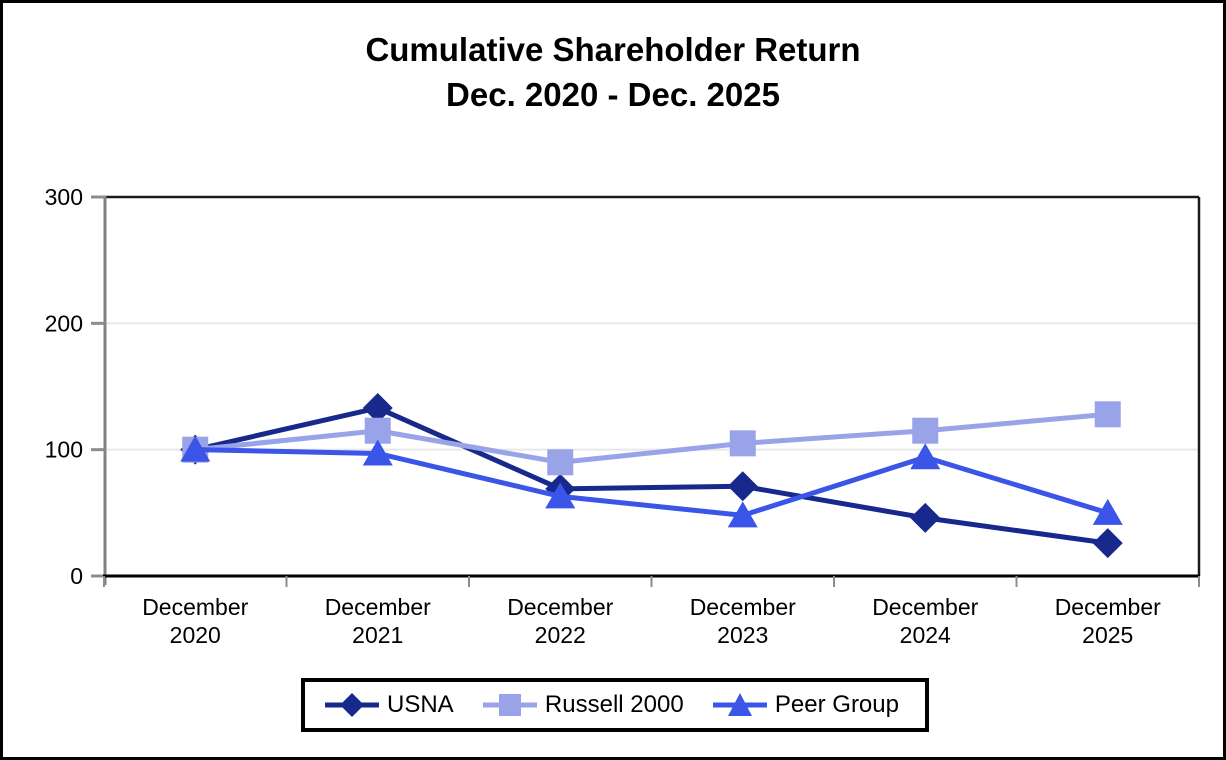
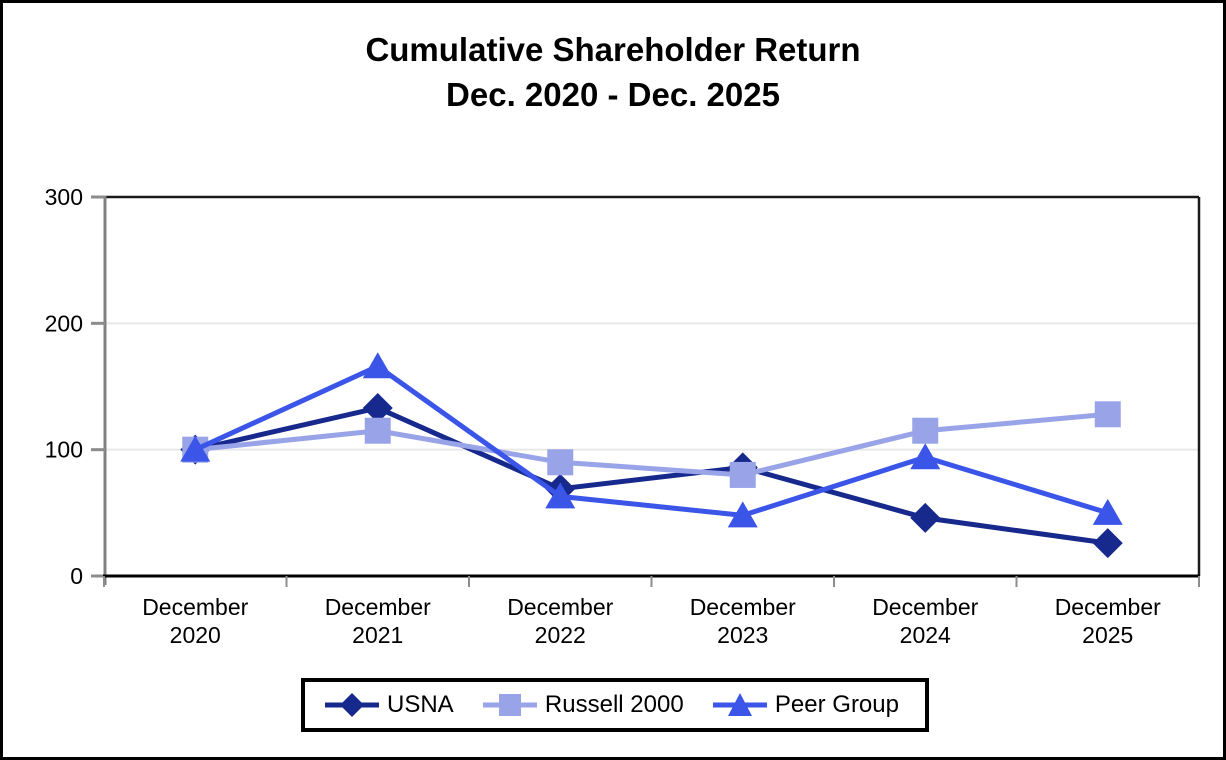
Peer Group/December 2021: 97 -> 166
USNA/December 2023: 71 -> 86
Russell 2000/December 2023: 105 -> 80
